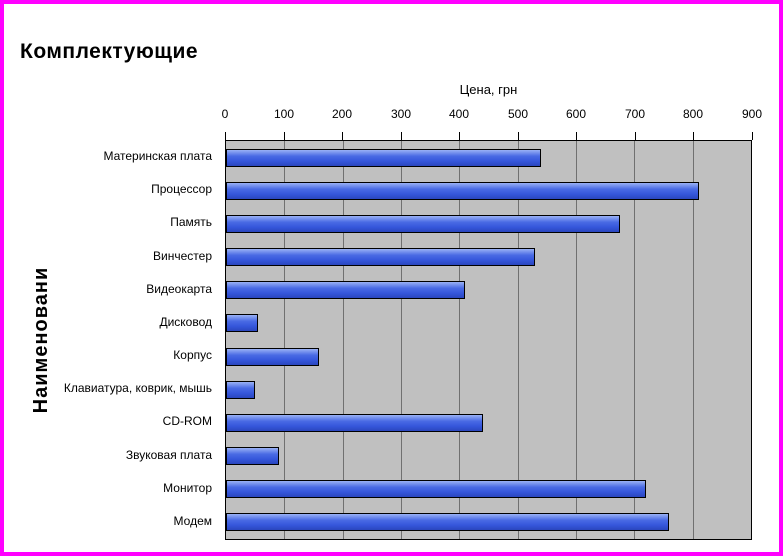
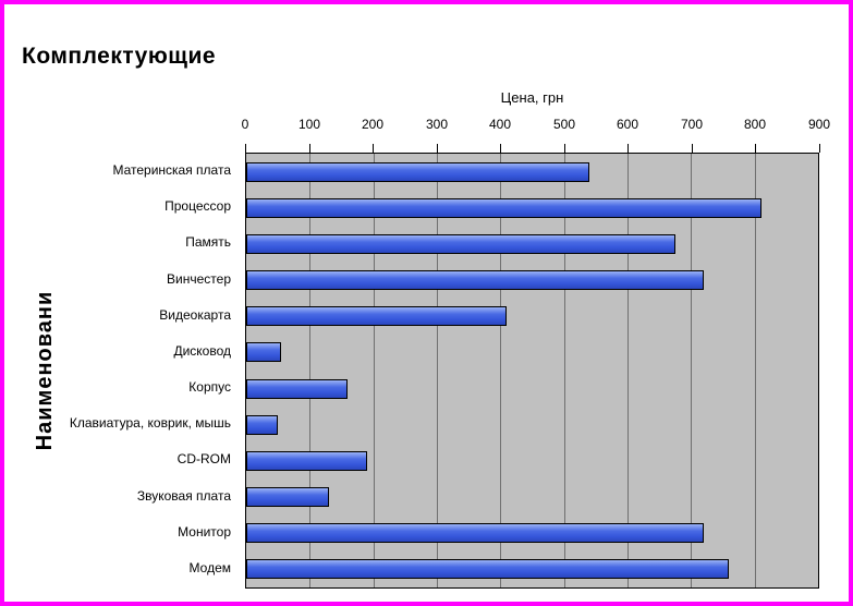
Винчестер: 530 -> 720
CD-ROM: 440 -> 190
Звуковая плата: 90 -> 130
